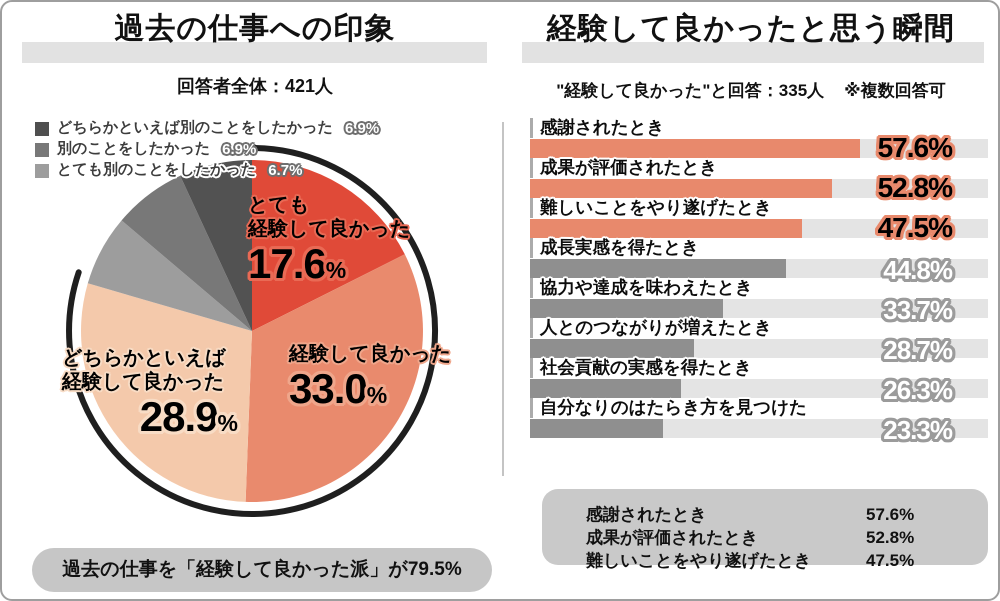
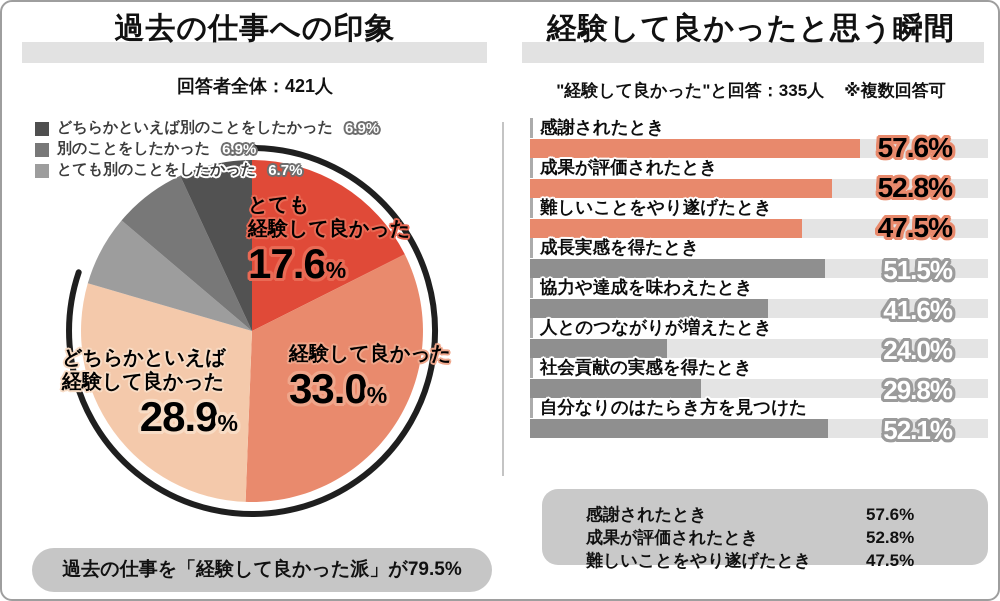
経験して良かったと思う瞬間/成長実感を得たとき: 44.8% -> 51.5%
経験して良かったと思う瞬間/協力や達成を味わえたとき: 33.7% -> 41.6%
経験して良かったと思う瞬間/人とのつながりが増えたとき: 28.7% -> 24.0%
経験して良かったと思う瞬間/社会貢献の実感を得たとき: 26.3% -> 29.8%
経験して良かったと思う瞬間/自分なりのはたらき方を見つけた: 23.3% -> 52.1%
